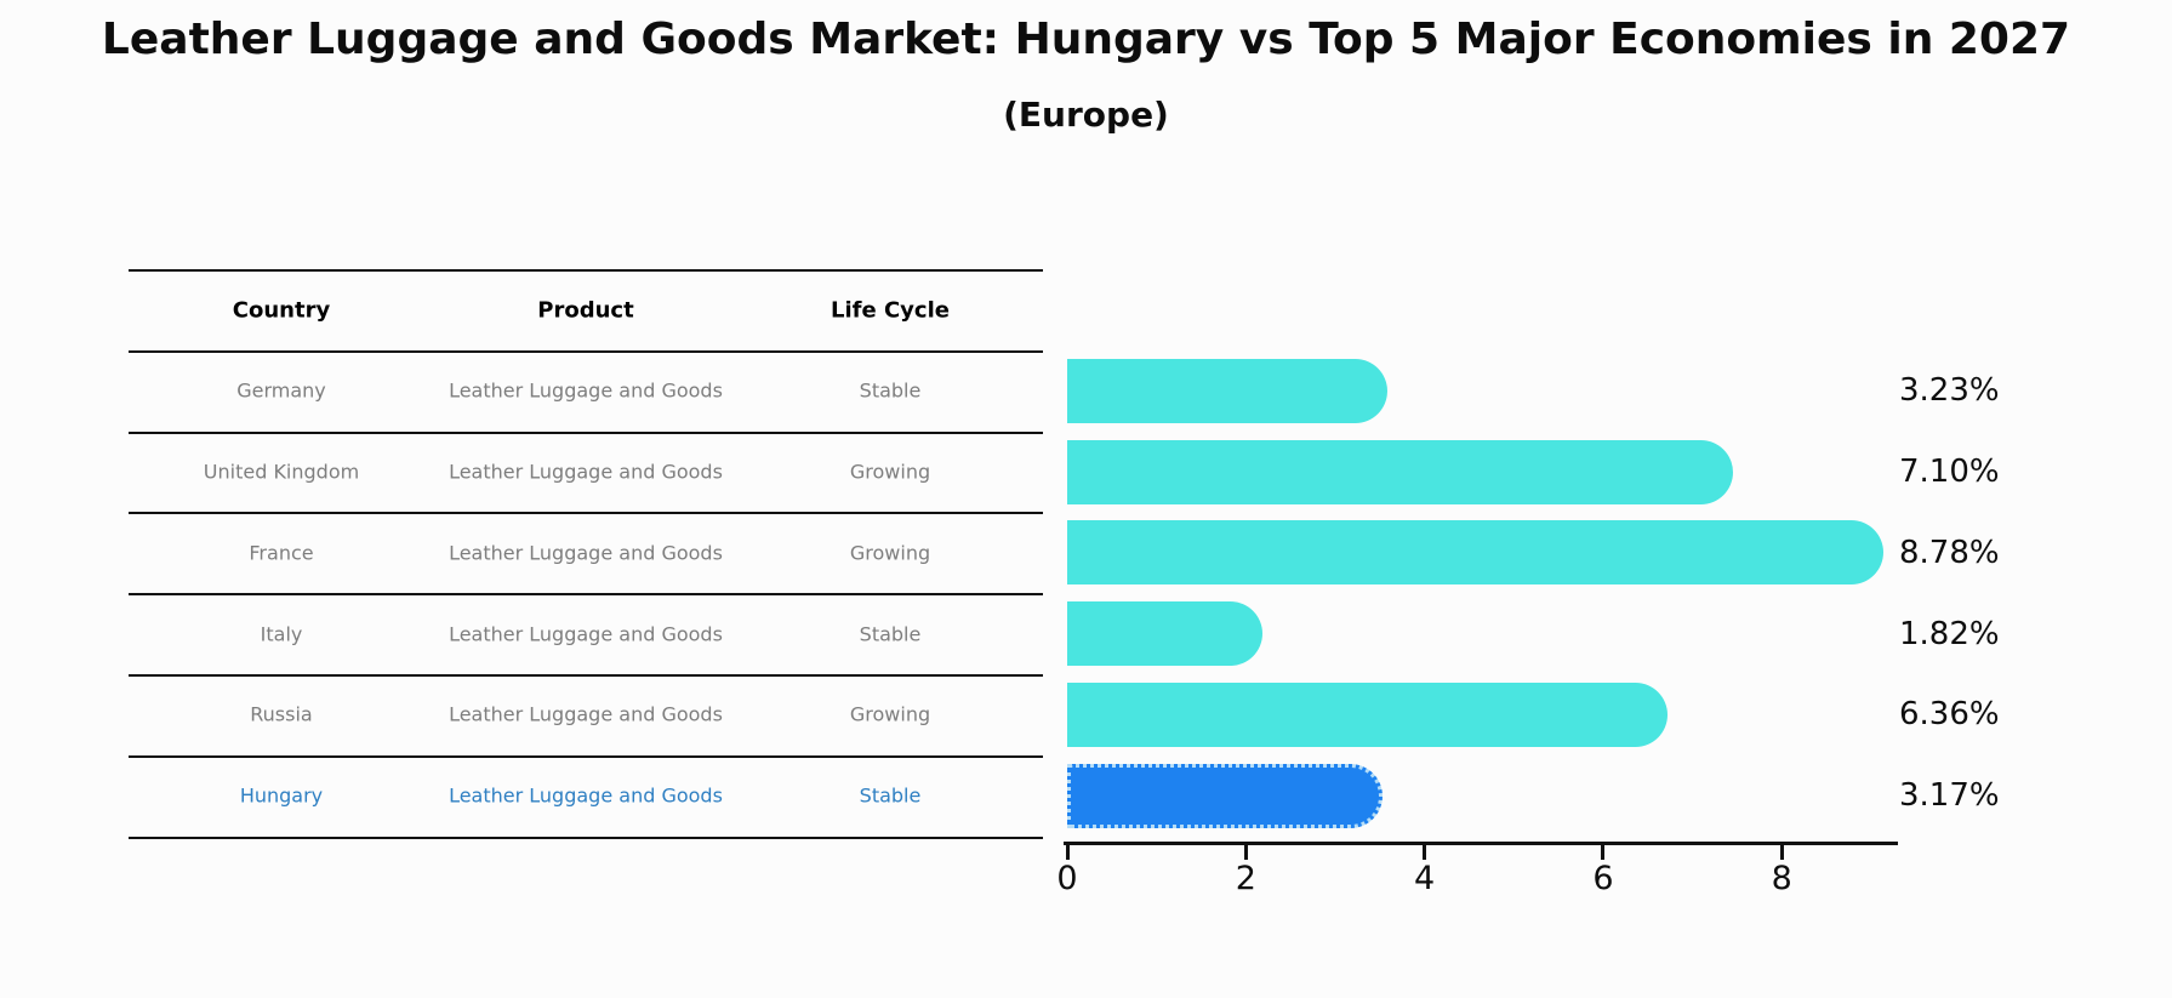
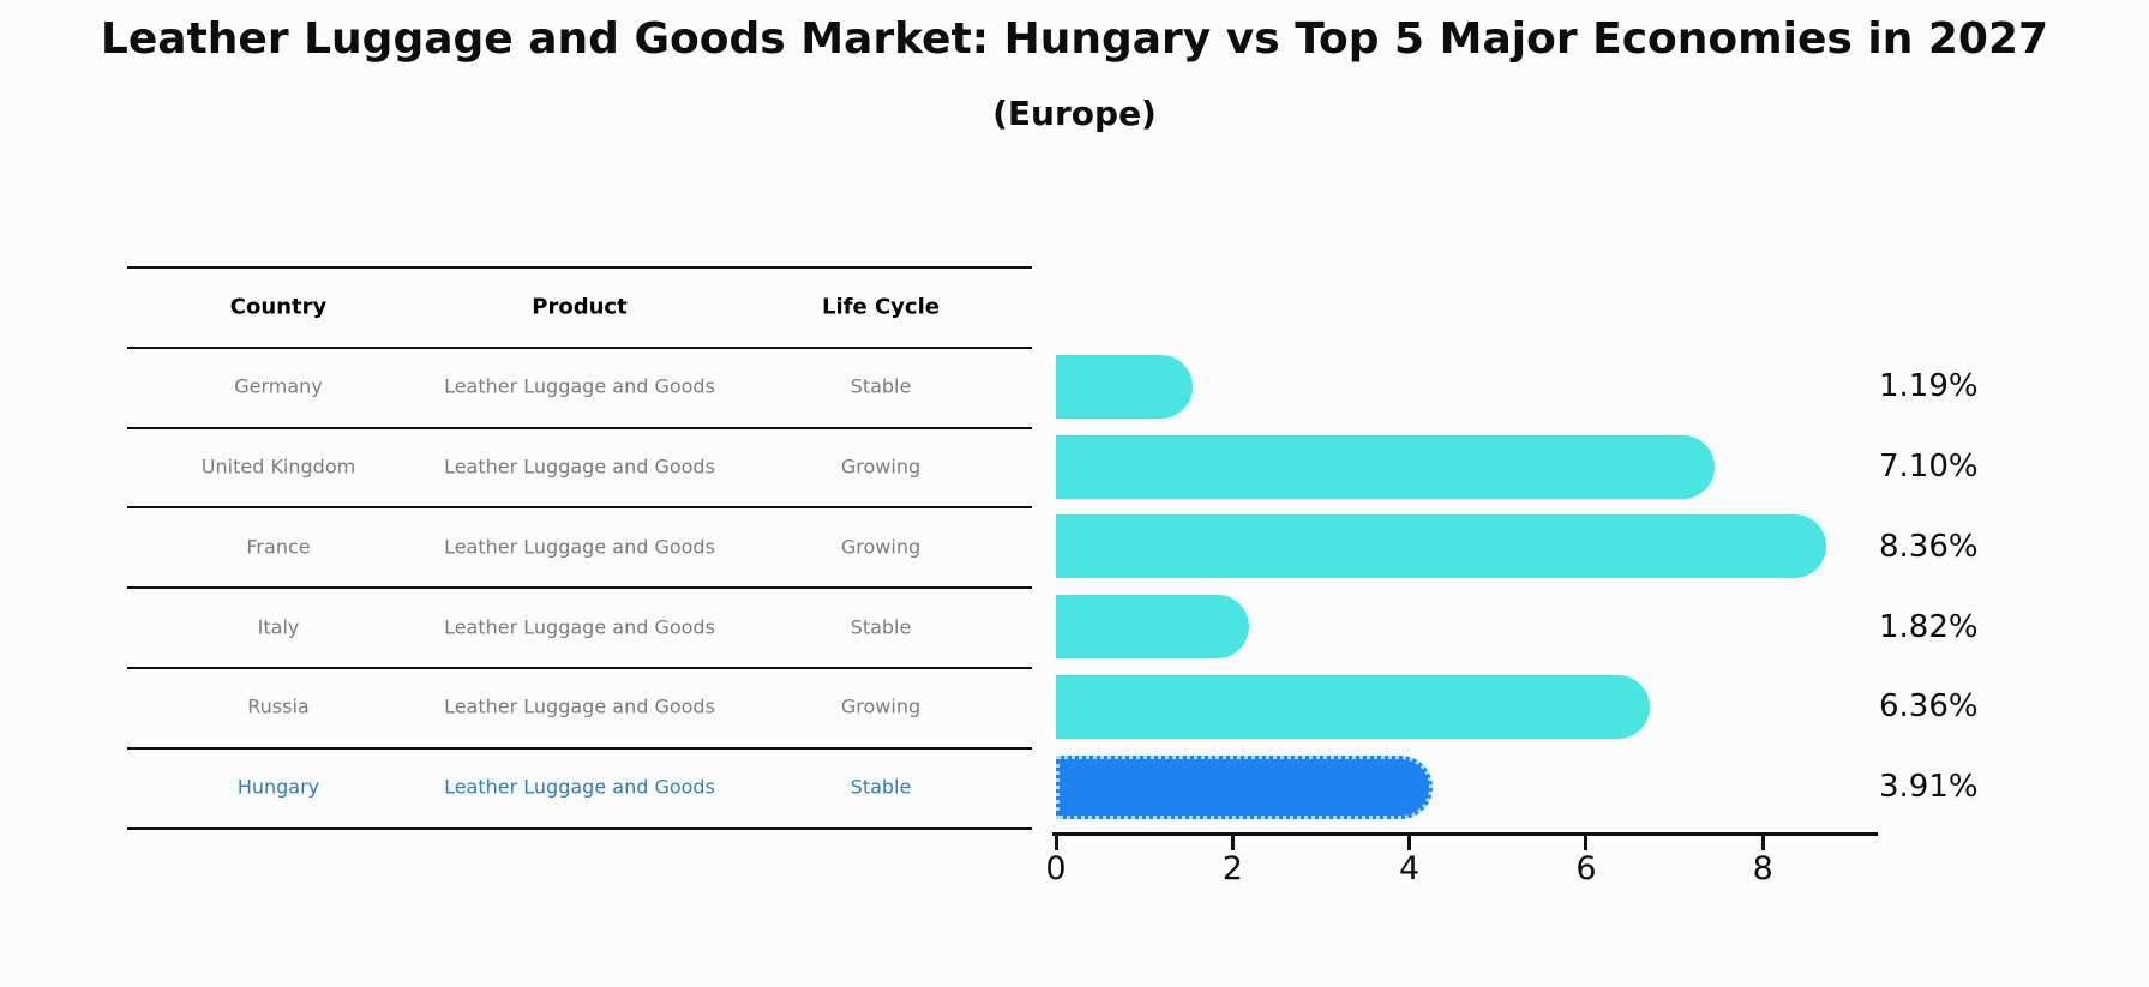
Germany: 3.23% -> 1.19%
France: 8.78% -> 8.36%
Hungary: 3.17% -> 3.91%
